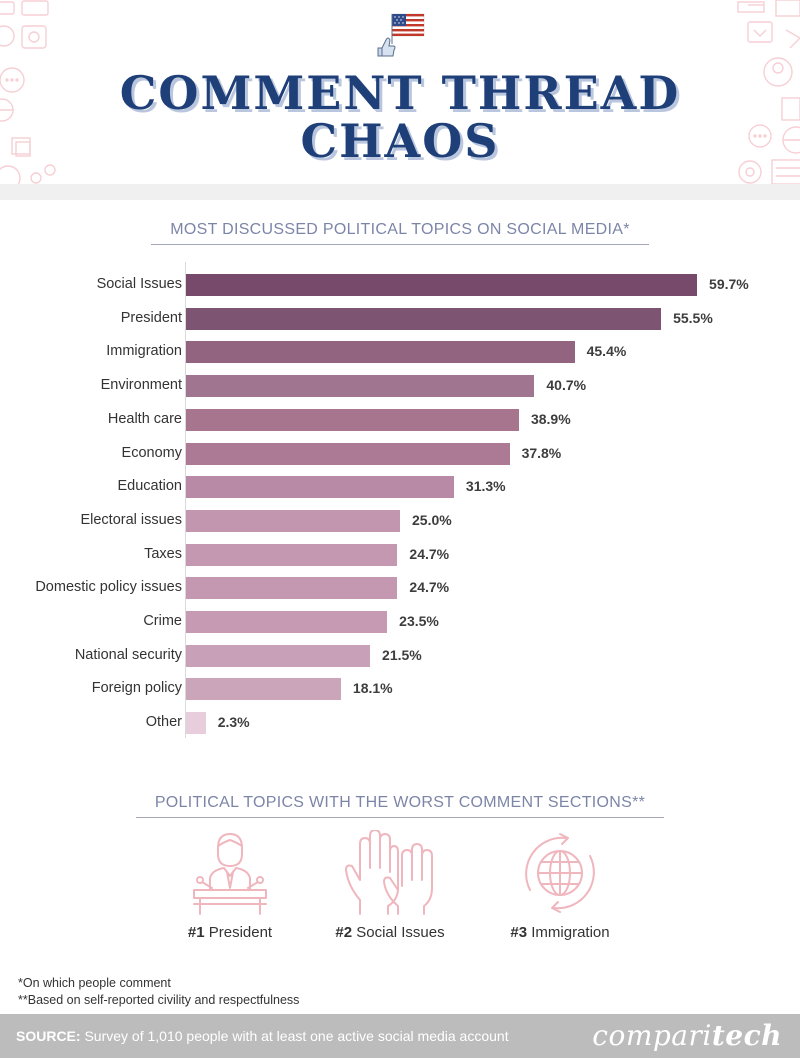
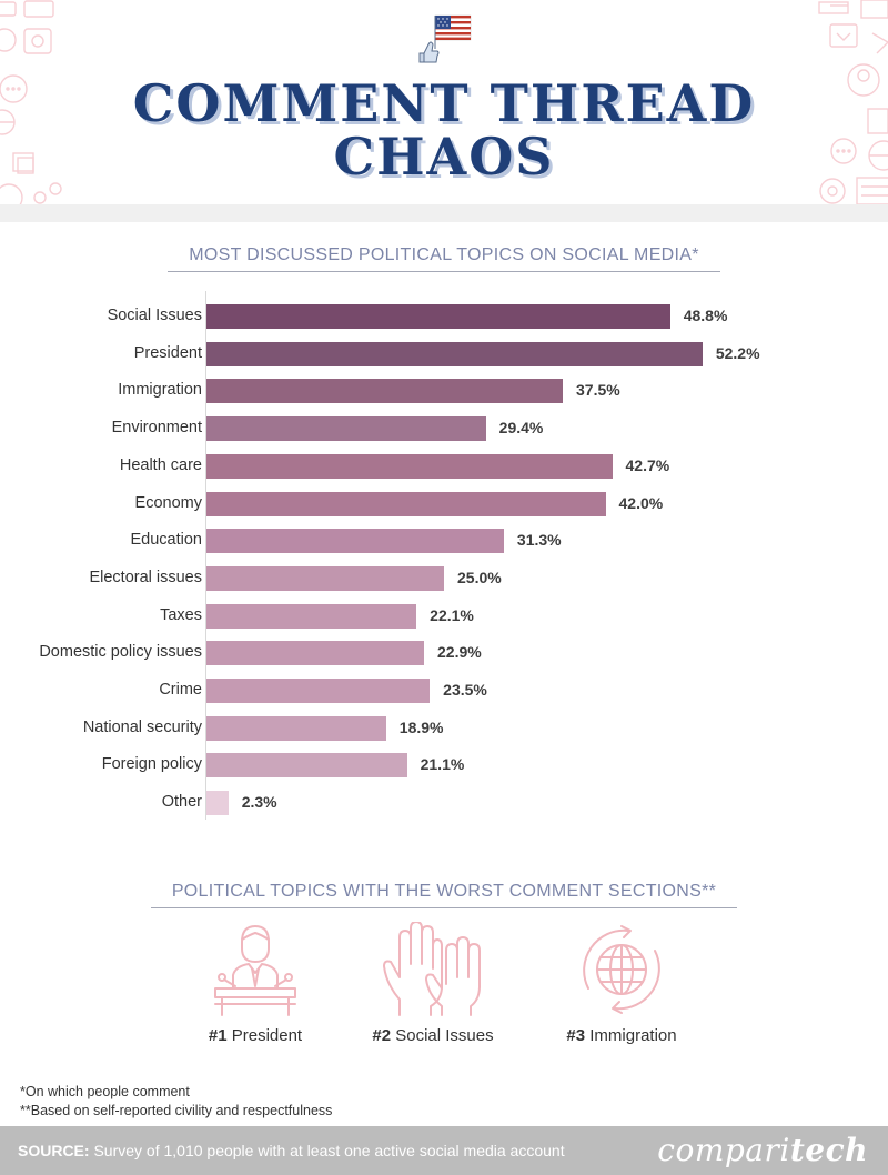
Social Issues: 59.7% -> 48.8%
President: 55.5% -> 52.2%
Immigration: 45.4% -> 37.5%
Environment: 40.7% -> 29.4%
Health care: 38.9% -> 42.7%
Economy: 37.8% -> 42.0%
Taxes: 24.7% -> 22.1%
Domestic policy issues: 24.7% -> 22.9%
National security: 21.5% -> 18.9%
Foreign policy: 18.1% -> 21.1%
